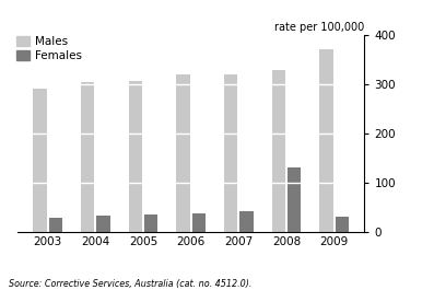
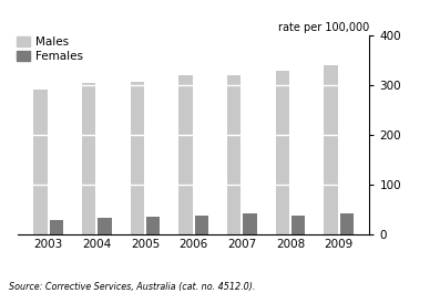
Females/2008: 130 -> 38
Males/2009: 370 -> 340
Females/2009: 30 -> 42
